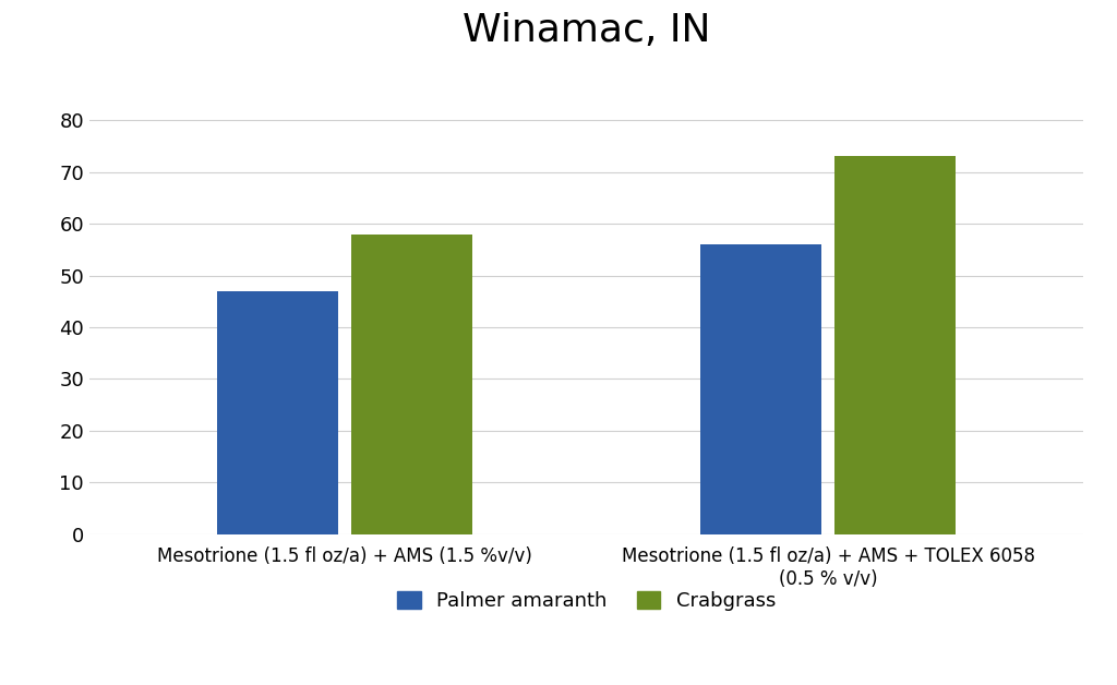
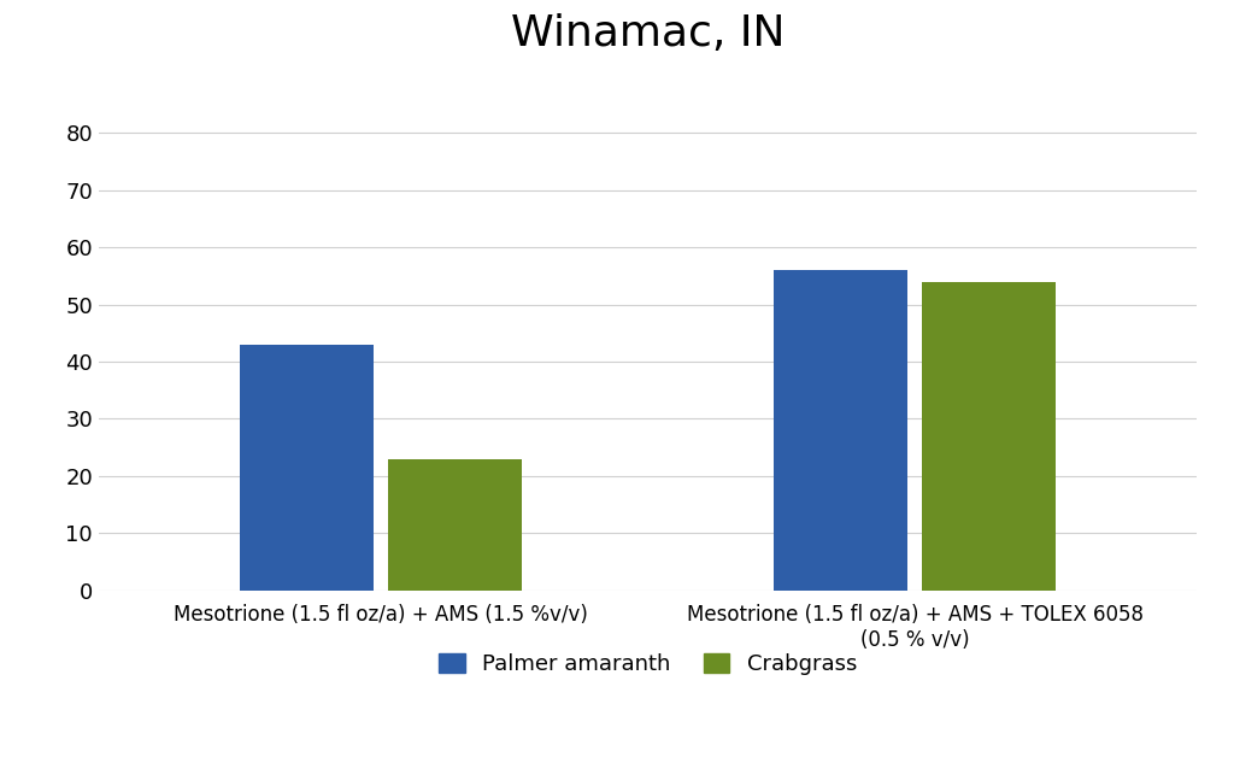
Palmer amaranth/Mesotrione (1.5 fl oz/a) + AMS (1.5 %v/v): 47 -> 43
Crabgrass/Mesotrione (1.5 fl oz/a) + AMS (1.5 %v/v): 58 -> 23
Crabgrass/Mesotrione (1.5 fl oz/a) + AMS + TOLEX 6058 (0.5 % v/v): 73 -> 54
